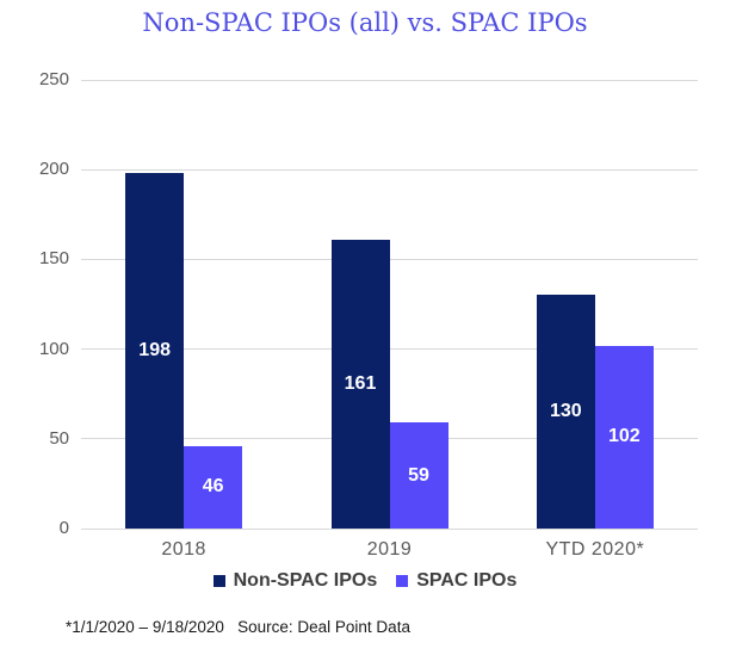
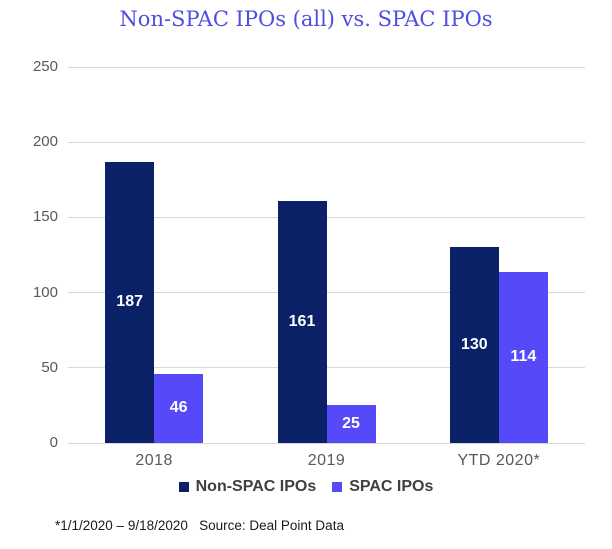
Non-SPAC IPOs/2018: 198 -> 187
SPAC IPOs/2019: 59 -> 25
SPAC IPOs/YTD 2020*: 102 -> 114
